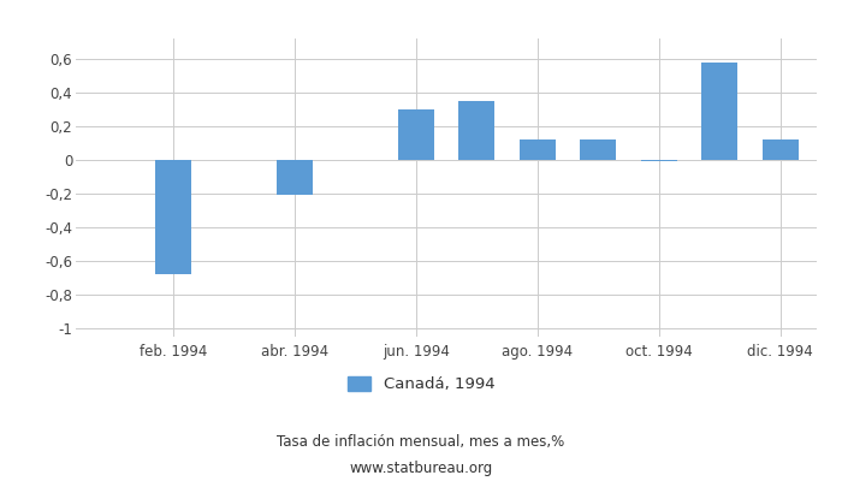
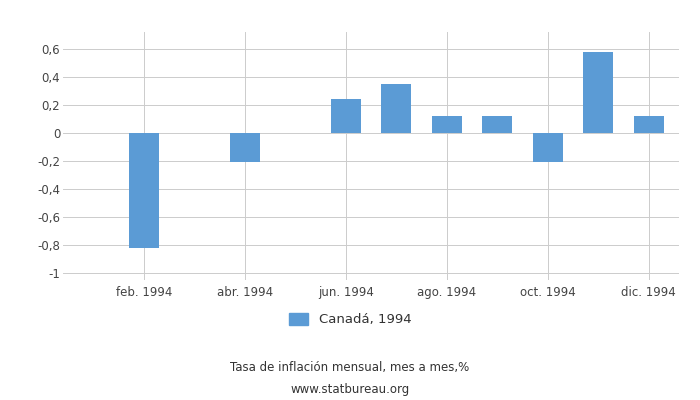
feb. 1994: -0,68 -> -0,82
jun. 1994: 0,30 -> 0,24
oct. 1994: -0,01 -> -0,21
